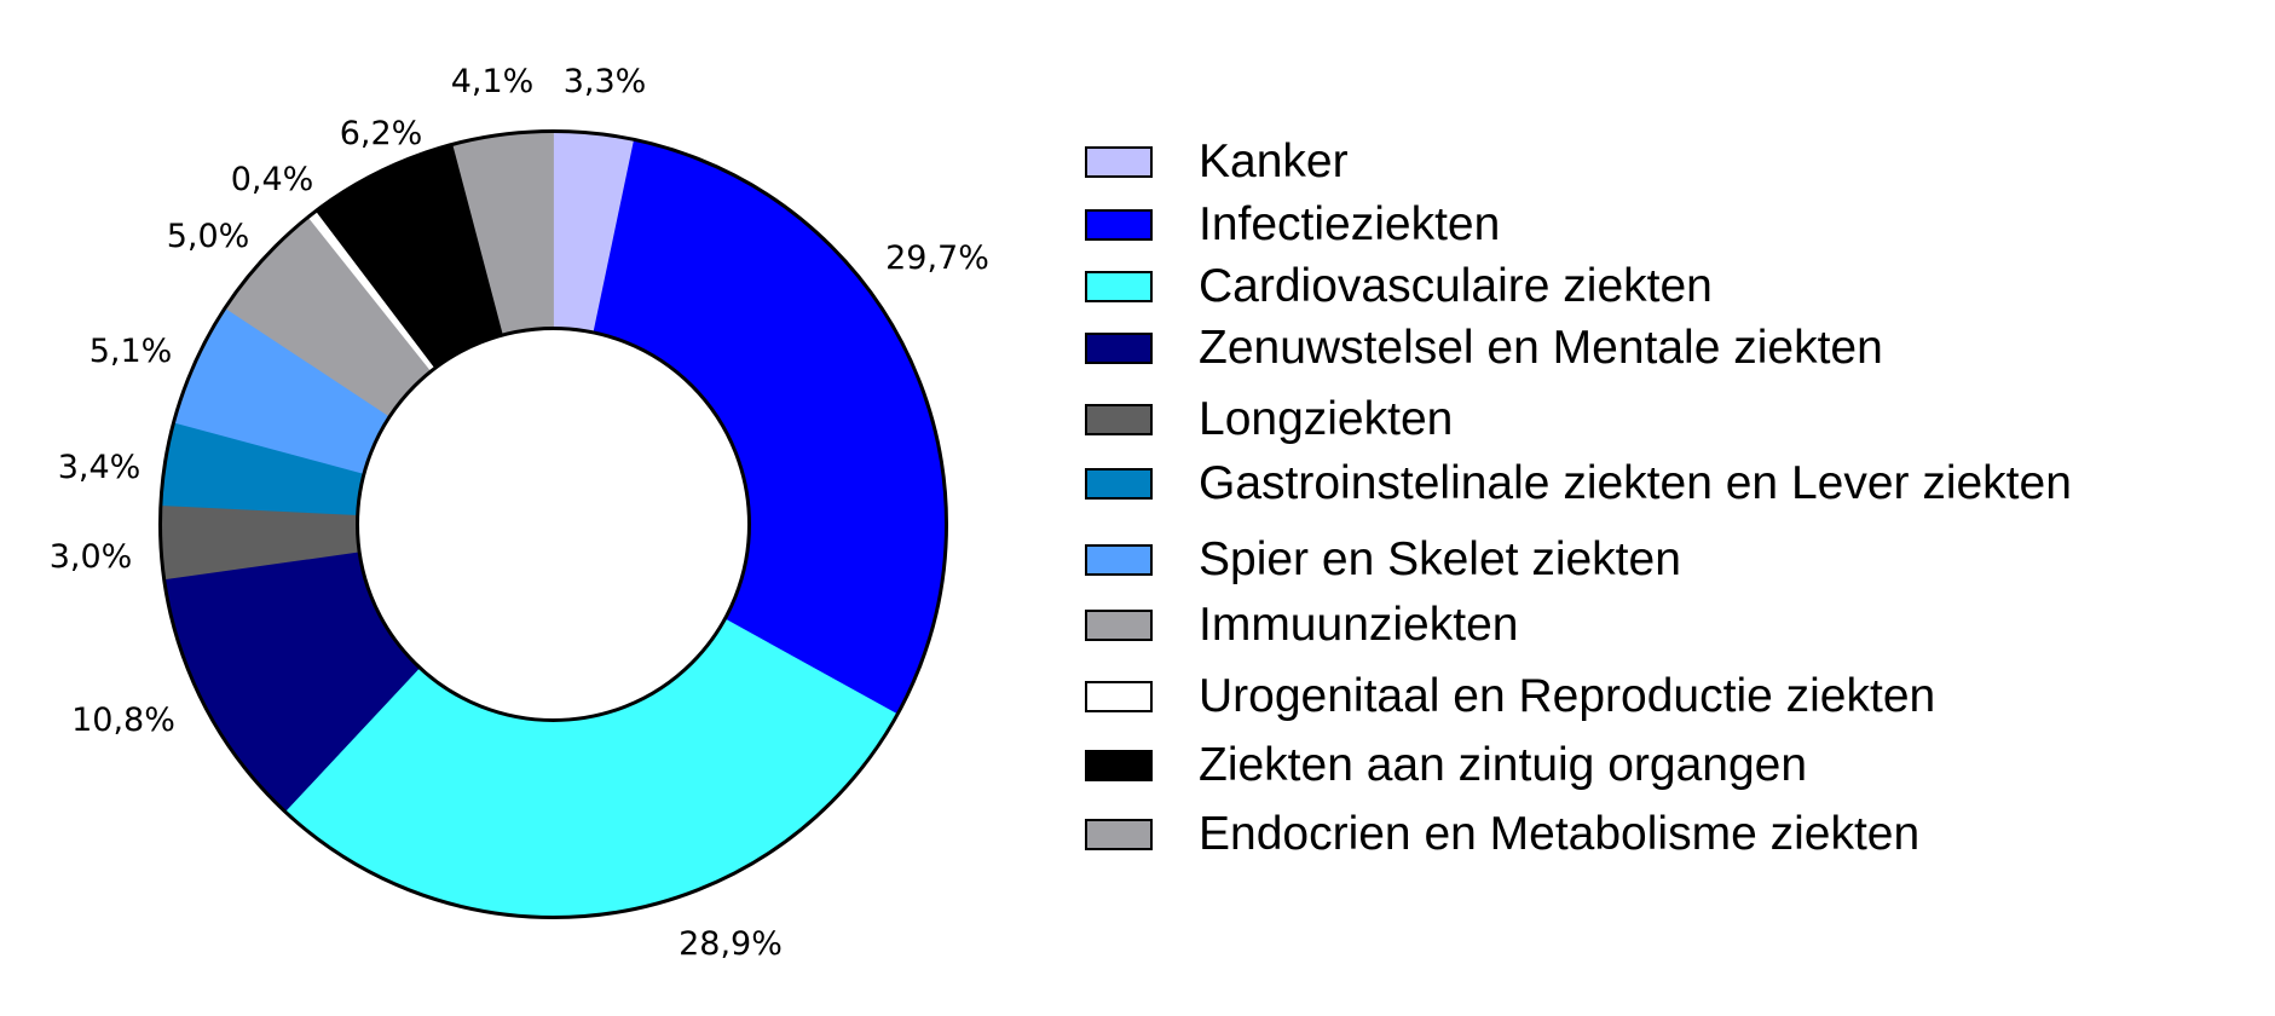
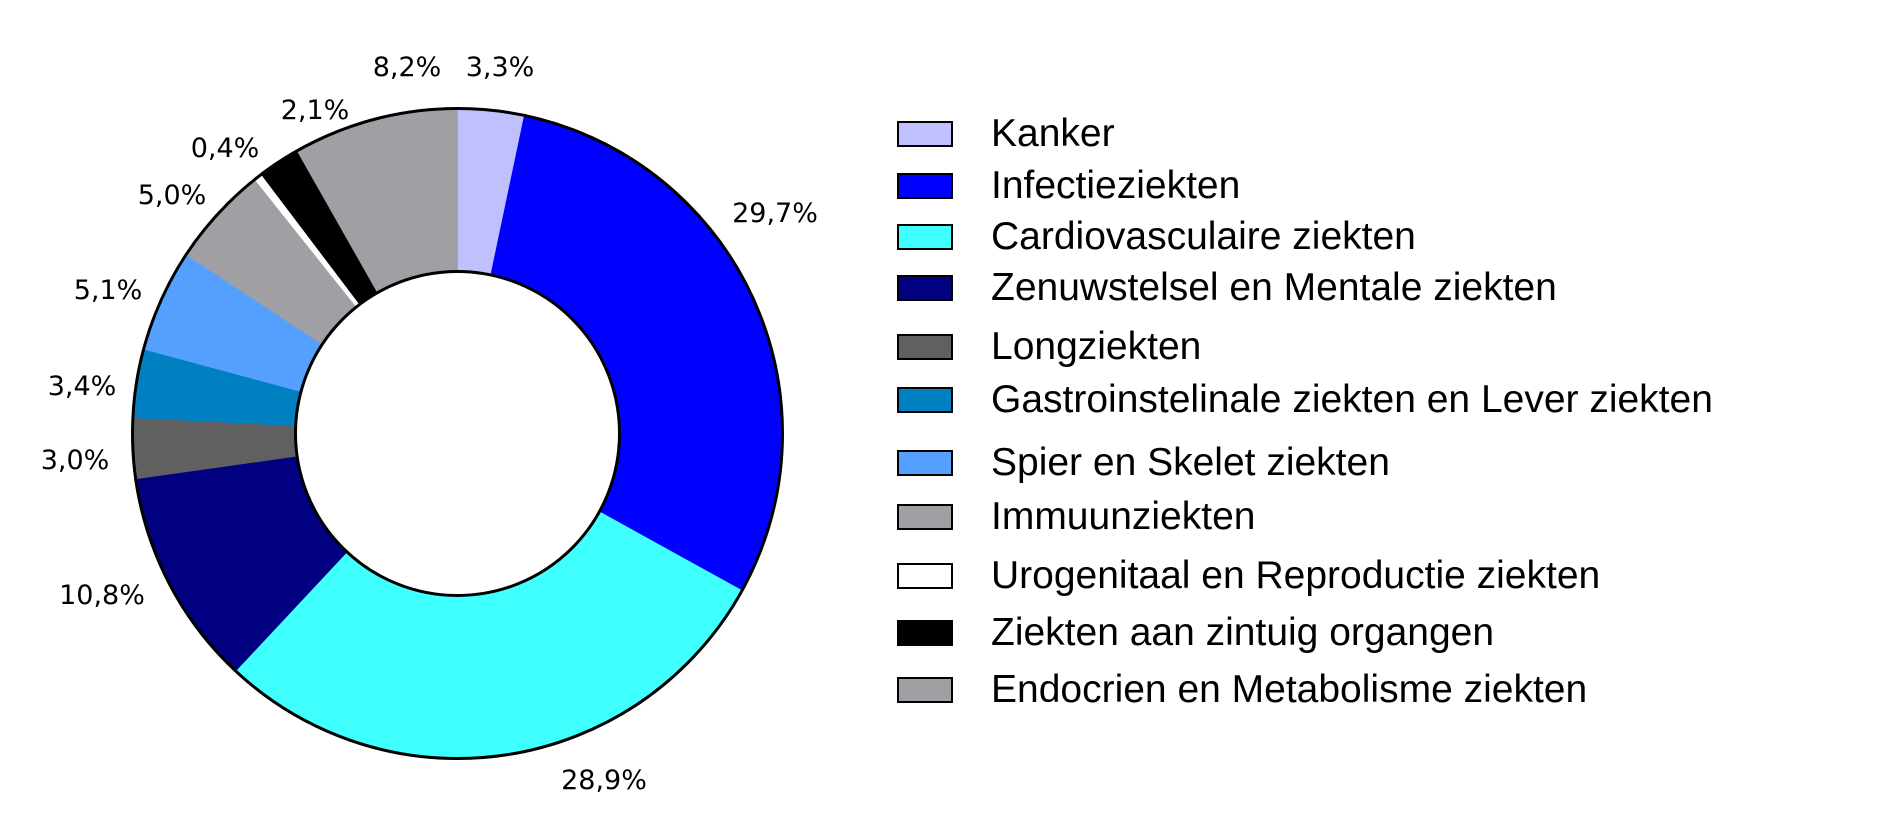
Ziekten aan zintuig organgen: 6,2% -> 2,1%
Endocrien en Metabolisme ziekten: 4,1% -> 8,2%
